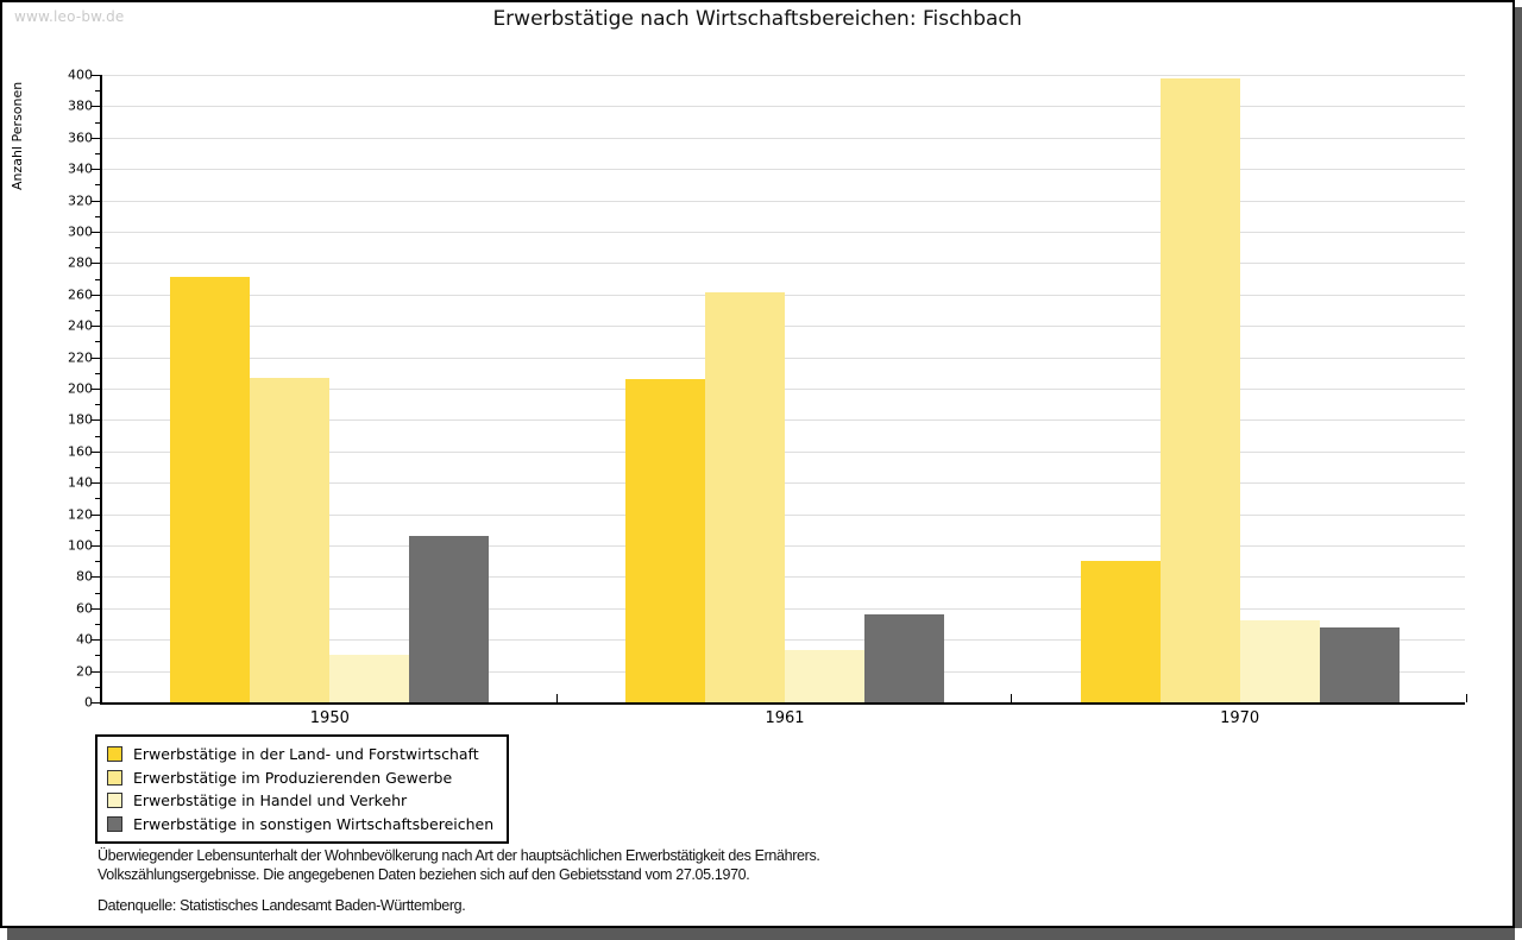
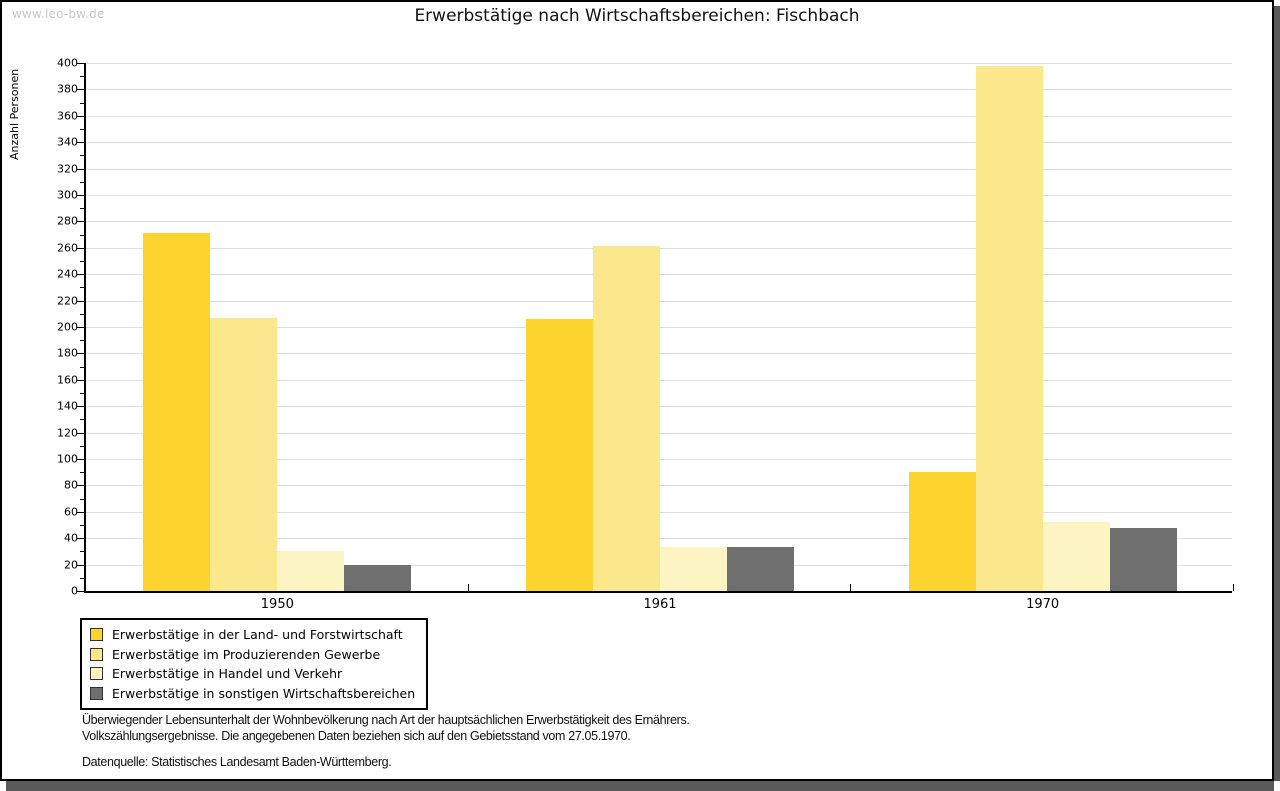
Erwerbstätige in sonstigen Wirtschaftsbereichen/1950: 106 -> 20
Erwerbstätige in sonstigen Wirtschaftsbereichen/1961: 56 -> 33
